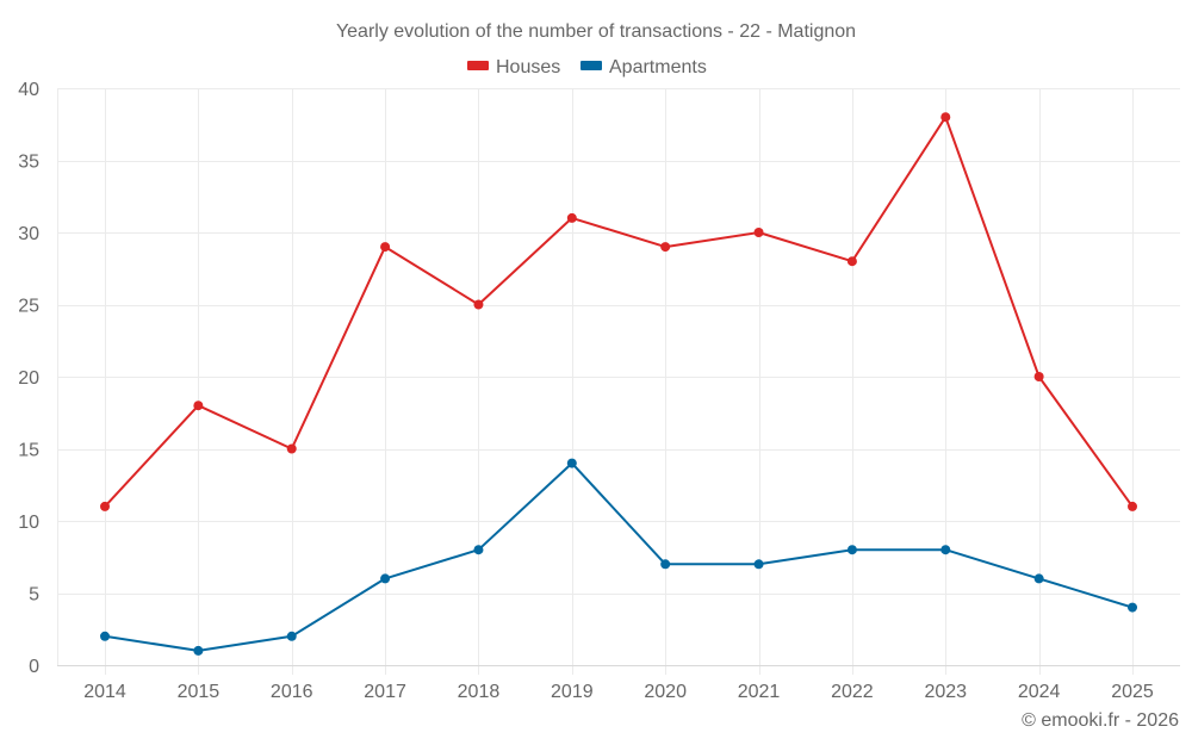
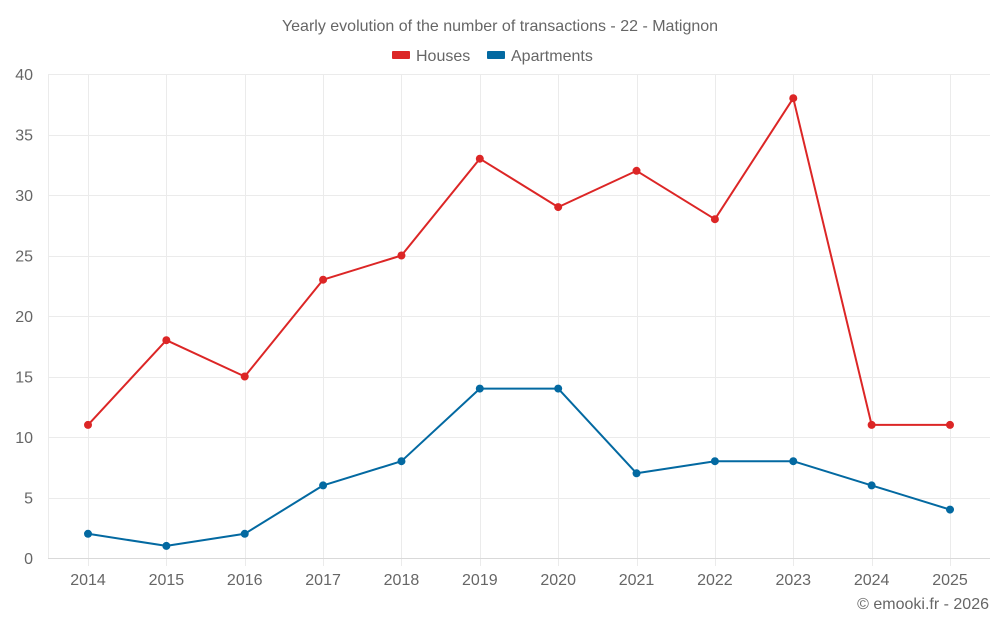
Houses/2017: 29 -> 23
Houses/2019: 31 -> 33
Apartments/2020: 7 -> 14
Houses/2021: 30 -> 32
Houses/2024: 20 -> 11
